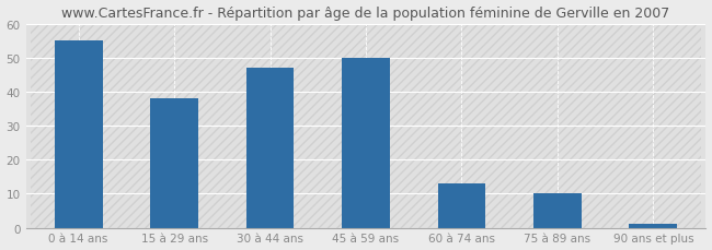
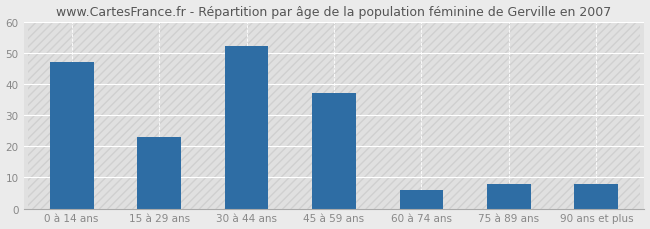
0 à 14 ans: 55 -> 47
15 à 29 ans: 38 -> 23
30 à 44 ans: 47 -> 52
45 à 59 ans: 50 -> 37
60 à 74 ans: 13 -> 6
75 à 89 ans: 10 -> 8
90 ans et plus: 1 -> 8
